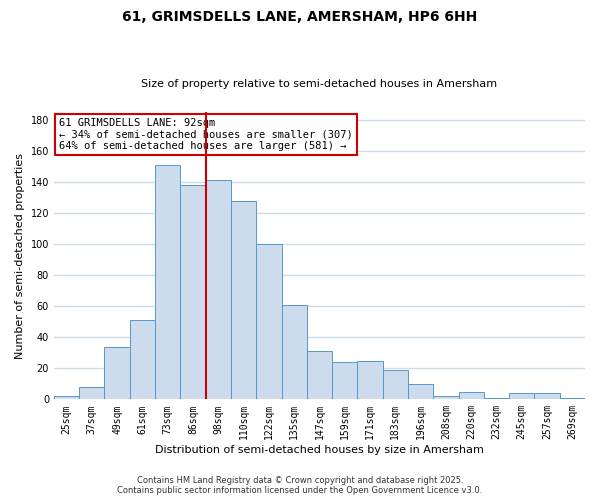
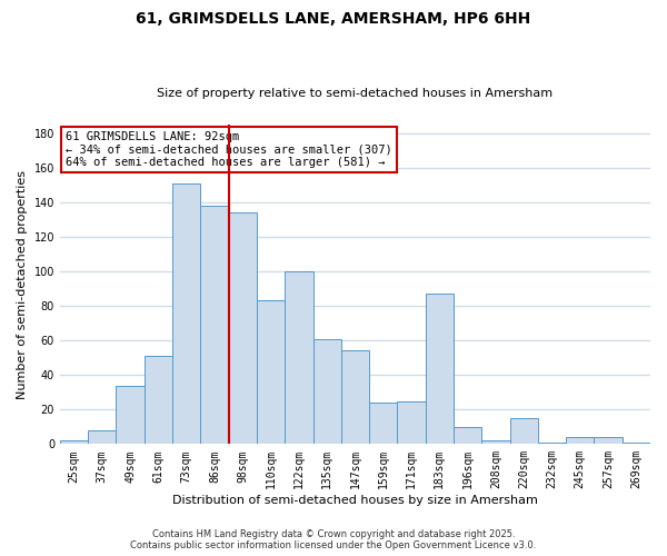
98sqm: 141 -> 134
110sqm: 128 -> 83
147sqm: 31 -> 54
183sqm: 19 -> 87
220sqm: 5 -> 15
